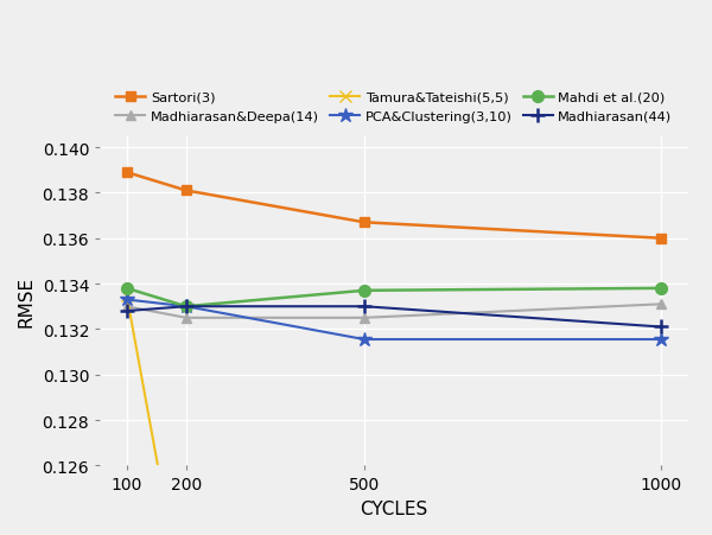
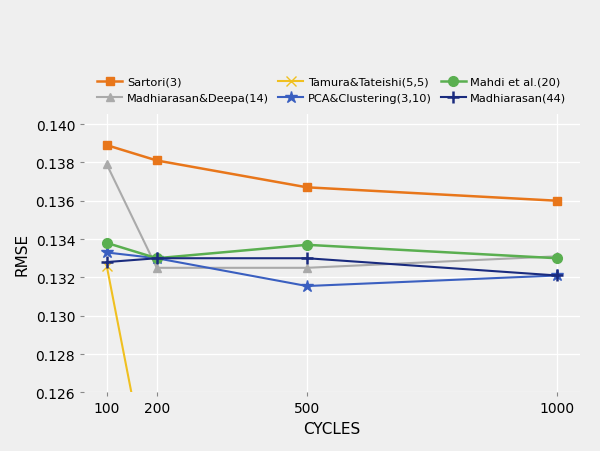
Madhiarasan&Deepa(14)/100: 0.1330 -> 0.1379
Tamura&Tateishi(5,5)/100: 0.1335 -> 0.1326
PCA&Clustering(3,10)/1000: 0.1316 -> 0.1321
Mahdi et al.(20)/1000: 0.1338 -> 0.1330
